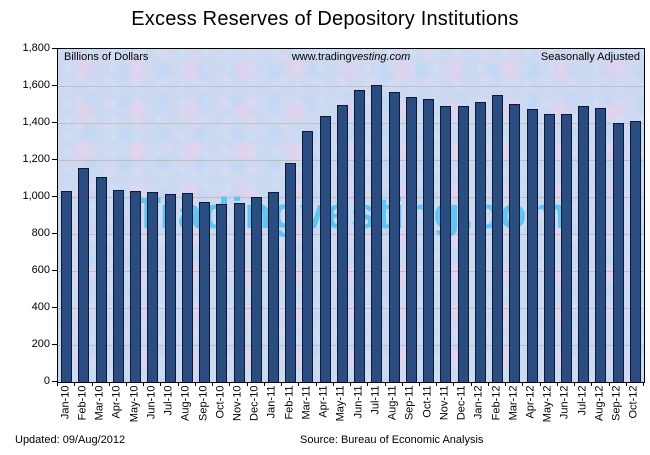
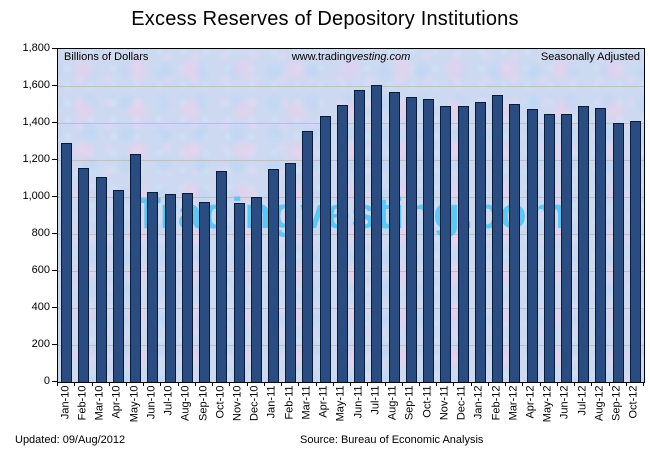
Jan-10: 1040 -> 1290
May-10: 1040 -> 1230
Oct-10: 960 -> 1140
Jan-11: 1030 -> 1150
